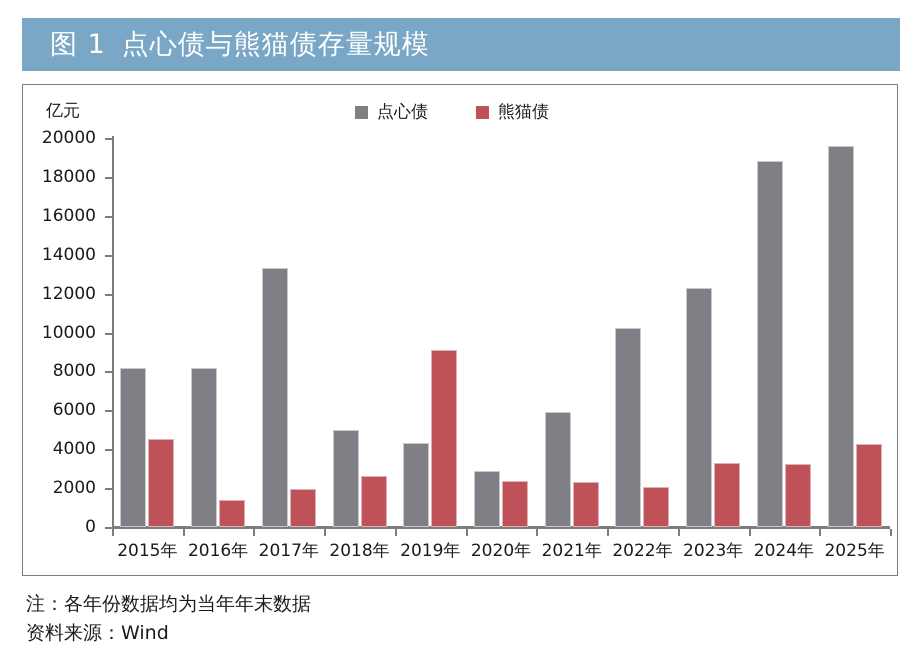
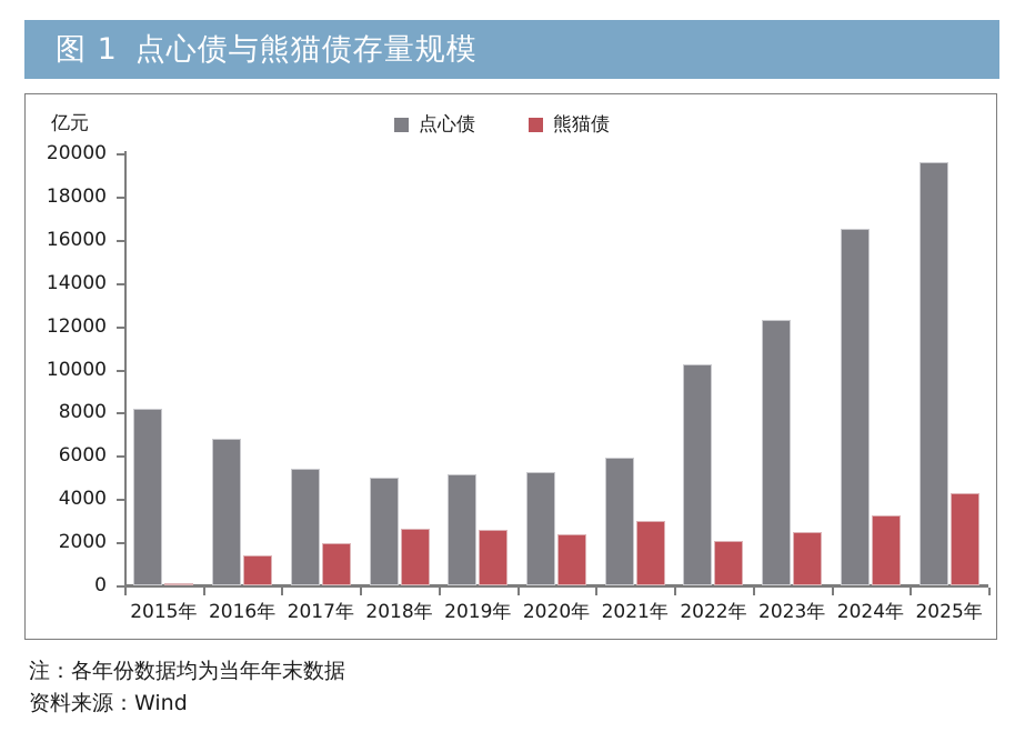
熊猫债/2015年: 4500 -> 100
点心债/2016年: 8200 -> 6800
点心债/2017年: 13300 -> 5400
点心债/2019年: 4300 -> 5200
熊猫债/2019年: 9100 -> 2600
点心债/2020年: 2900 -> 5200
熊猫债/2021年: 2300 -> 3000
熊猫债/2023年: 3300 -> 2400
点心债/2024年: 18800 -> 16500
